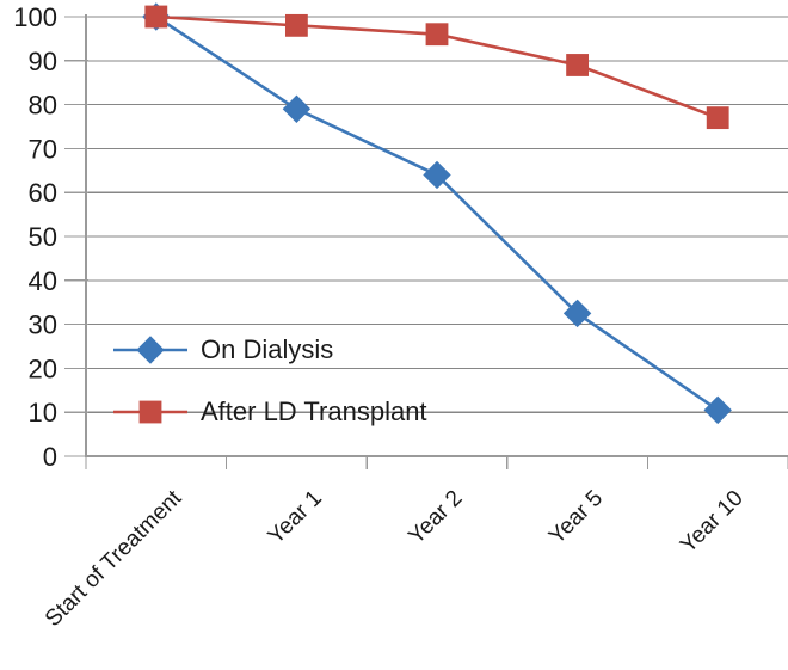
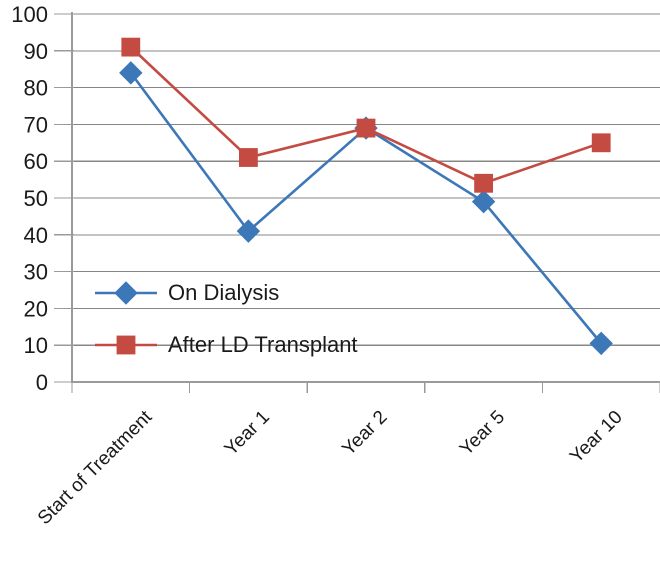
On Dialysis/Start of Treatment: 100 -> 84
After LD Transplant/Start of Treatment: 100 -> 91
On Dialysis/Year 1: 79 -> 41
After LD Transplant/Year 1: 98 -> 61
On Dialysis/Year 2: 64 -> 69
After LD Transplant/Year 2: 96 -> 69
On Dialysis/Year 5: 32 -> 49
After LD Transplant/Year 5: 89 -> 54
After LD Transplant/Year 10: 77 -> 65
